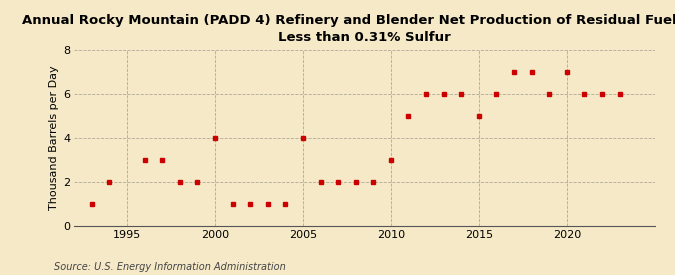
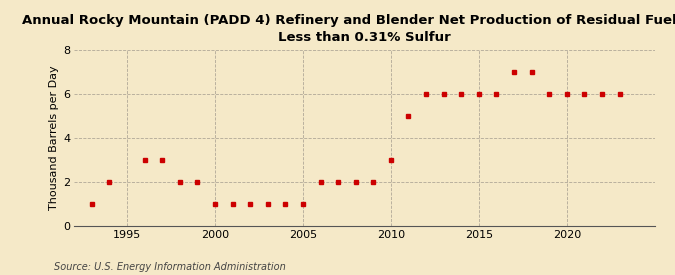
2000: 4 -> 1
2005: 4 -> 1
2015: 5 -> 6
2020: 7 -> 6
